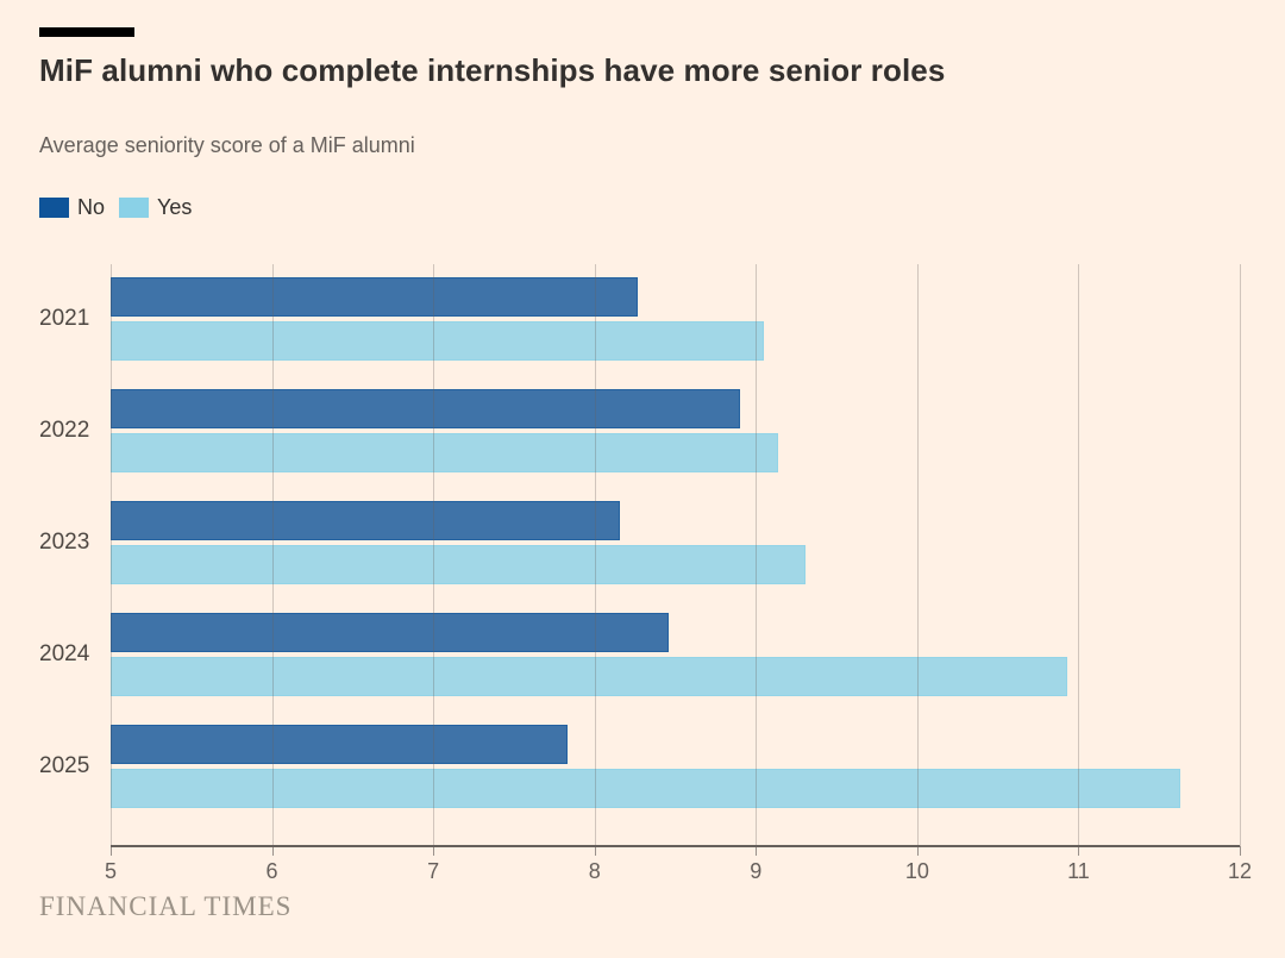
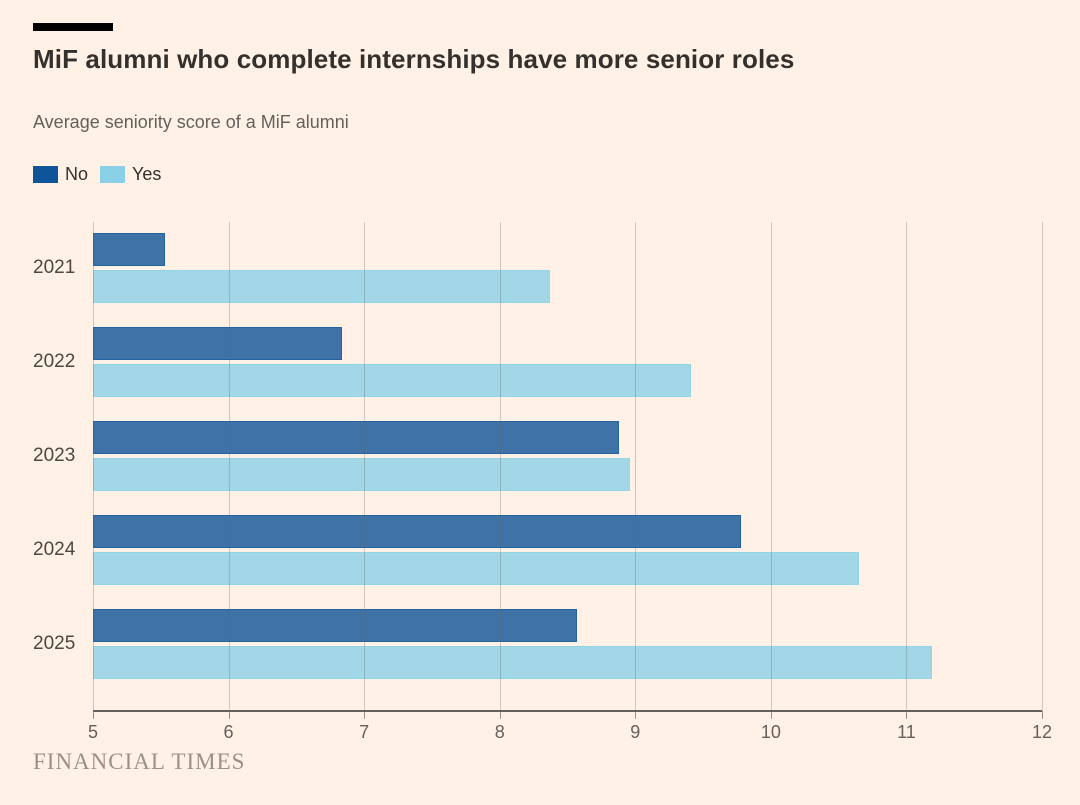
No/2021: 8.27 -> 5.53
Yes/2021: 9.05 -> 8.37
No/2022: 8.90 -> 6.84
Yes/2022: 9.14 -> 9.41
No/2023: 8.16 -> 8.88
Yes/2023: 9.31 -> 8.96
No/2024: 8.46 -> 9.78
Yes/2024: 10.93 -> 10.65
No/2025: 7.83 -> 8.57
Yes/2025: 11.63 -> 11.19
